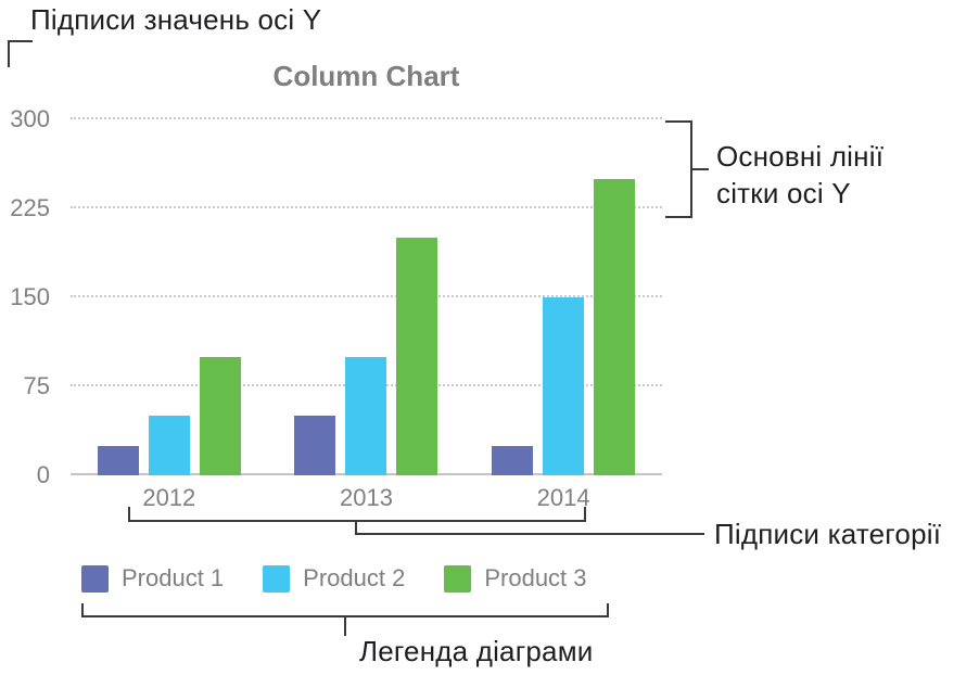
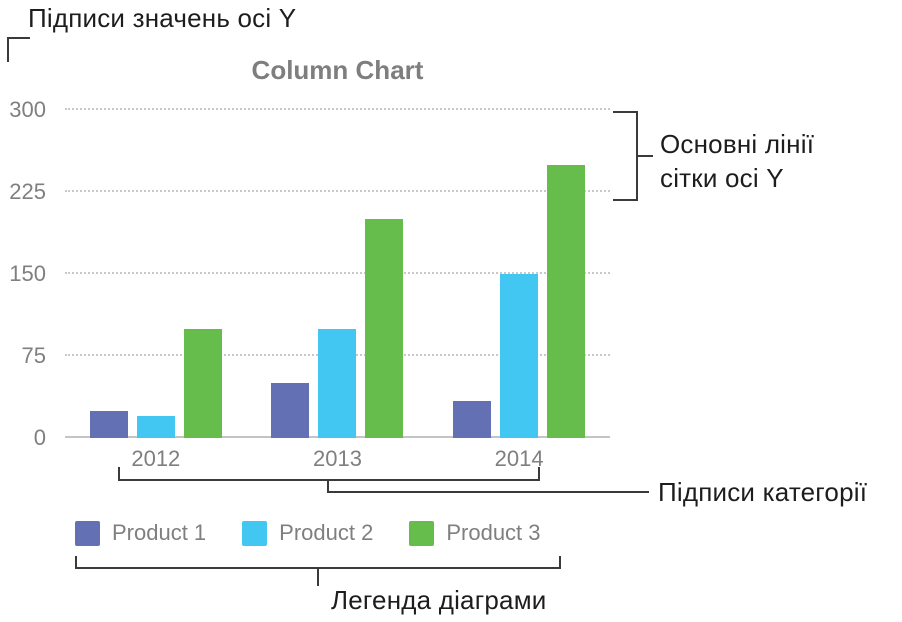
Product 2/2012: 50 -> 20
Product 1/2014: 25 -> 34
